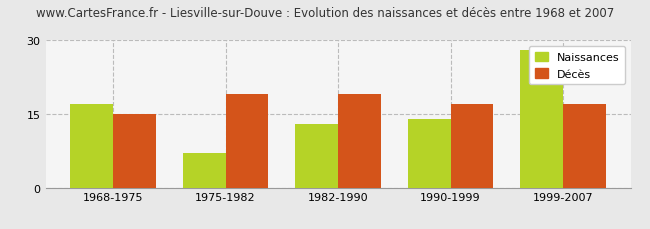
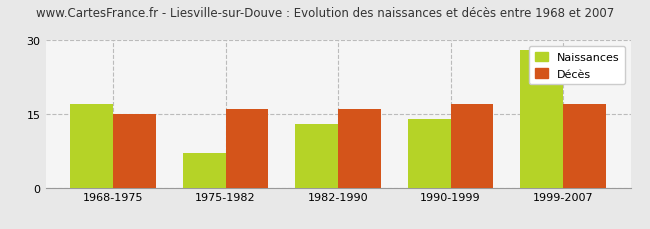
Décès/1975-1982: 19 -> 16
Décès/1982-1990: 19 -> 16
